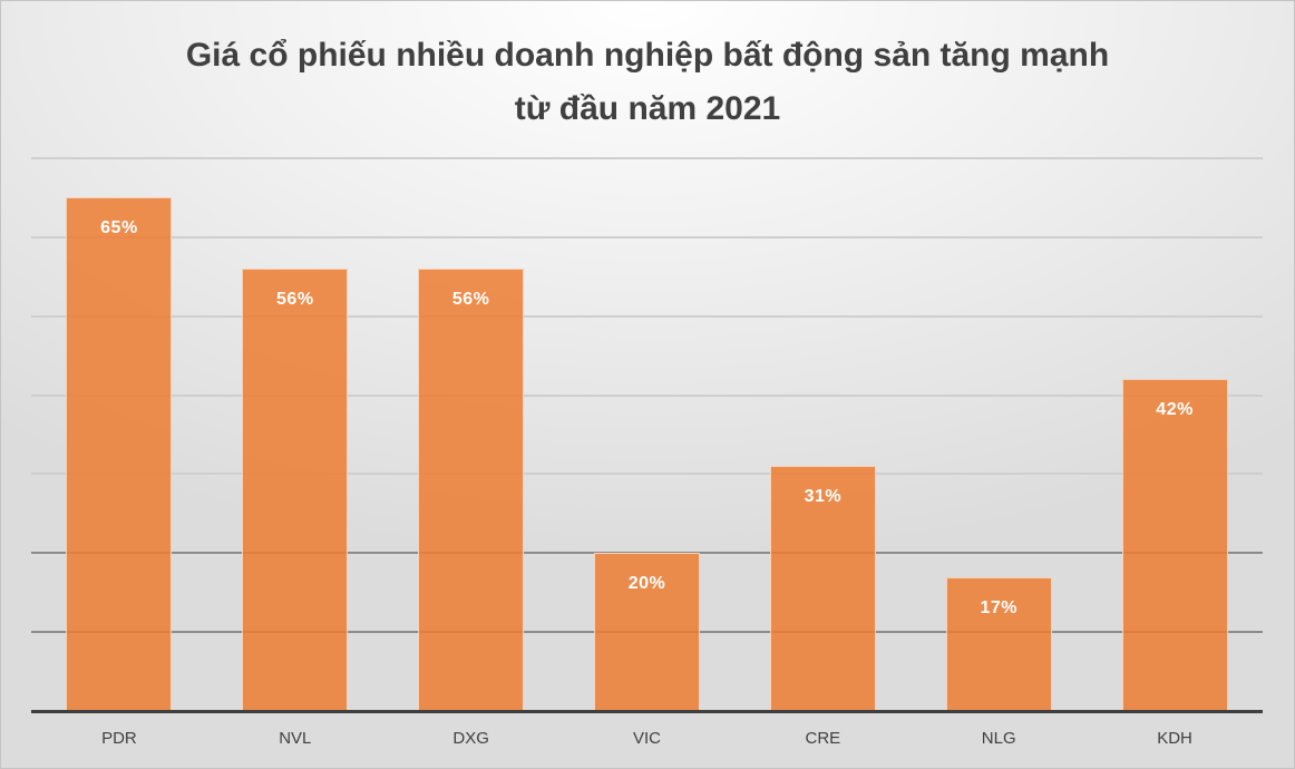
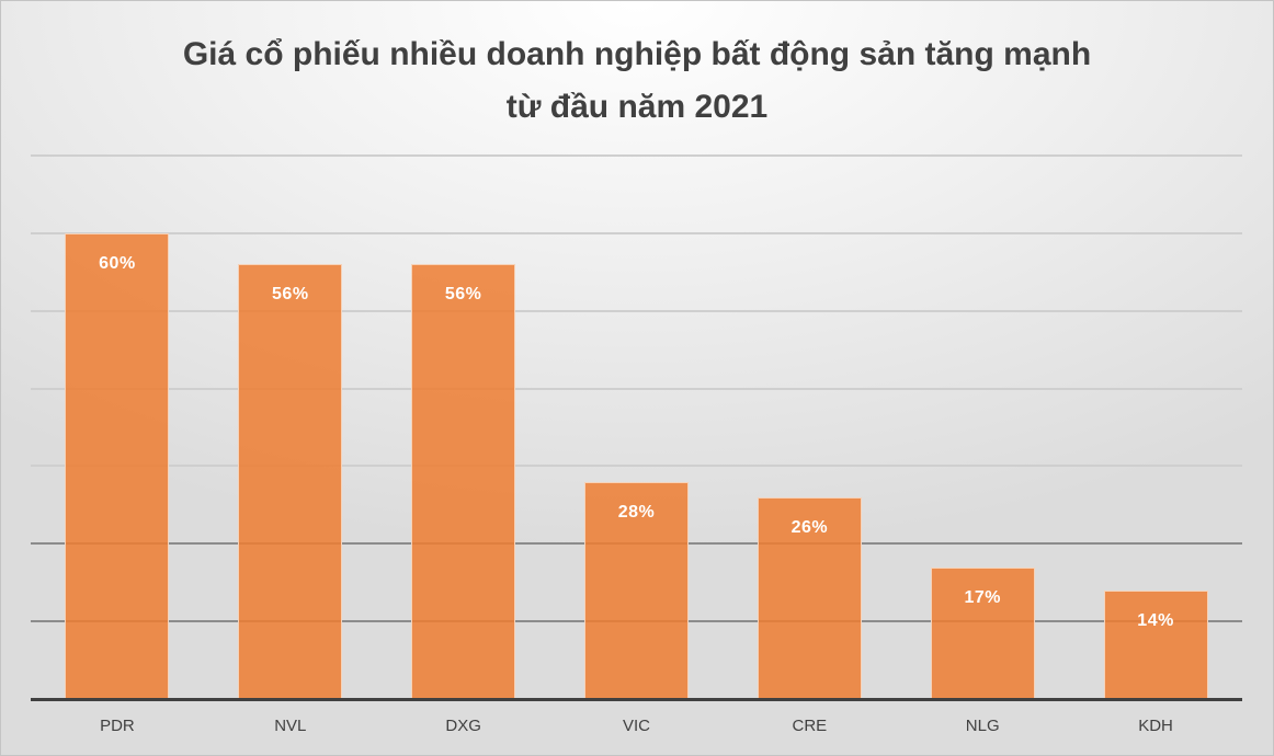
PDR: 65% -> 60%
VIC: 20% -> 28%
CRE: 31% -> 26%
KDH: 42% -> 14%
